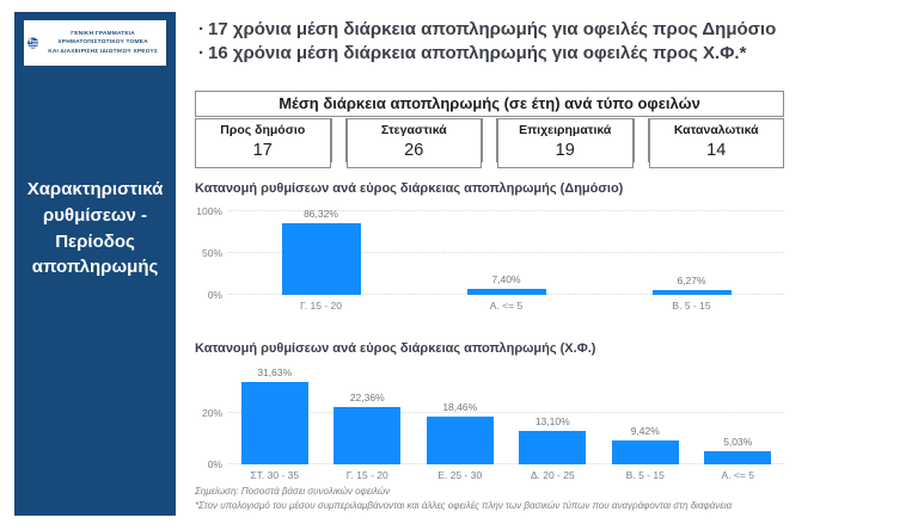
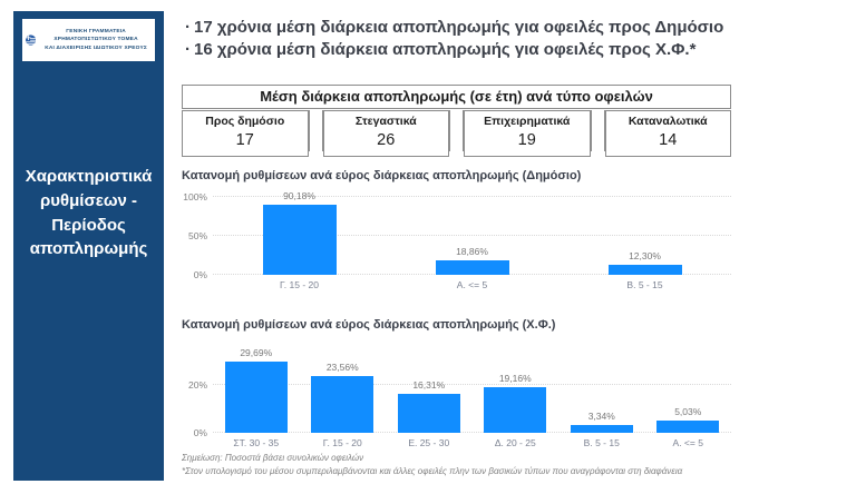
Κατανομή ρυθμίσεων ανά εύρος διάρκειας αποπληρωμής (Δημόσιο)/Γ. 15 - 20: 86,32% -> 90,18%
Κατανομή ρυθμίσεων ανά εύρος διάρκειας αποπληρωμής (Δημόσιο)/Α. <= 5: 7,40% -> 18,86%
Κατανομή ρυθμίσεων ανά εύρος διάρκειας αποπληρωμής (Δημόσιο)/Β. 5 - 15: 6,27% -> 12,30%
Κατανομή ρυθμίσεων ανά εύρος διάρκειας αποπληρωμής (Χ.Φ.)/ΣΤ. 30 - 35: 31,63% -> 29,69%
Κατανομή ρυθμίσεων ανά εύρος διάρκειας αποπληρωμής (Χ.Φ.)/Γ. 15 - 20: 22,36% -> 23,56%
Κατανομή ρυθμίσεων ανά εύρος διάρκειας αποπληρωμής (Χ.Φ.)/Ε. 25 - 30: 18,46% -> 16,31%
Κατανομή ρυθμίσεων ανά εύρος διάρκειας αποπληρωμής (Χ.Φ.)/Δ. 20 - 25: 13,10% -> 19,16%
Κατανομή ρυθμίσεων ανά εύρος διάρκειας αποπληρωμής (Χ.Φ.)/Β. 5 - 15: 9,42% -> 3,34%
